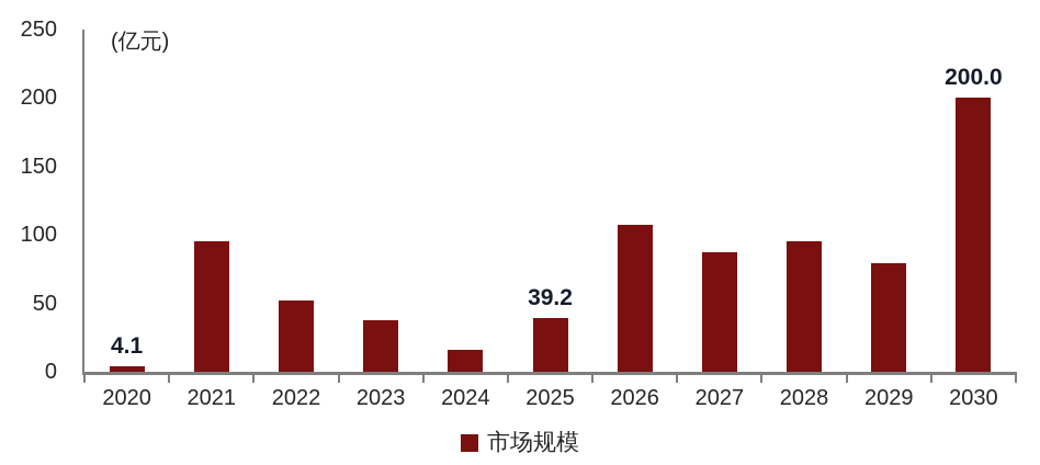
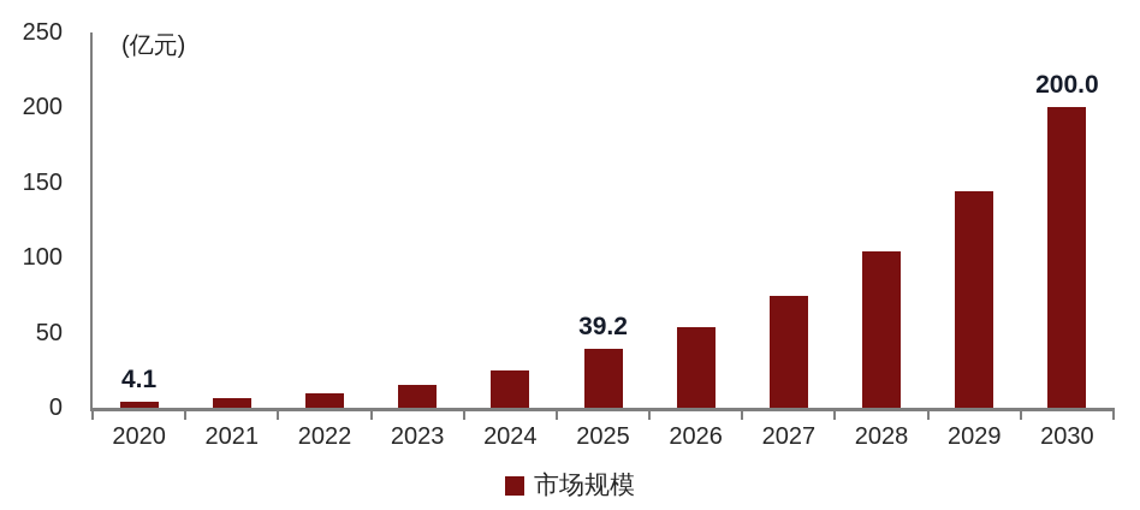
2021: 95 -> 6
2022: 52 -> 10
2023: 38 -> 16
2024: 16 -> 24
2026: 107 -> 54
2027: 87 -> 75
2028: 95 -> 104
2029: 79 -> 144
